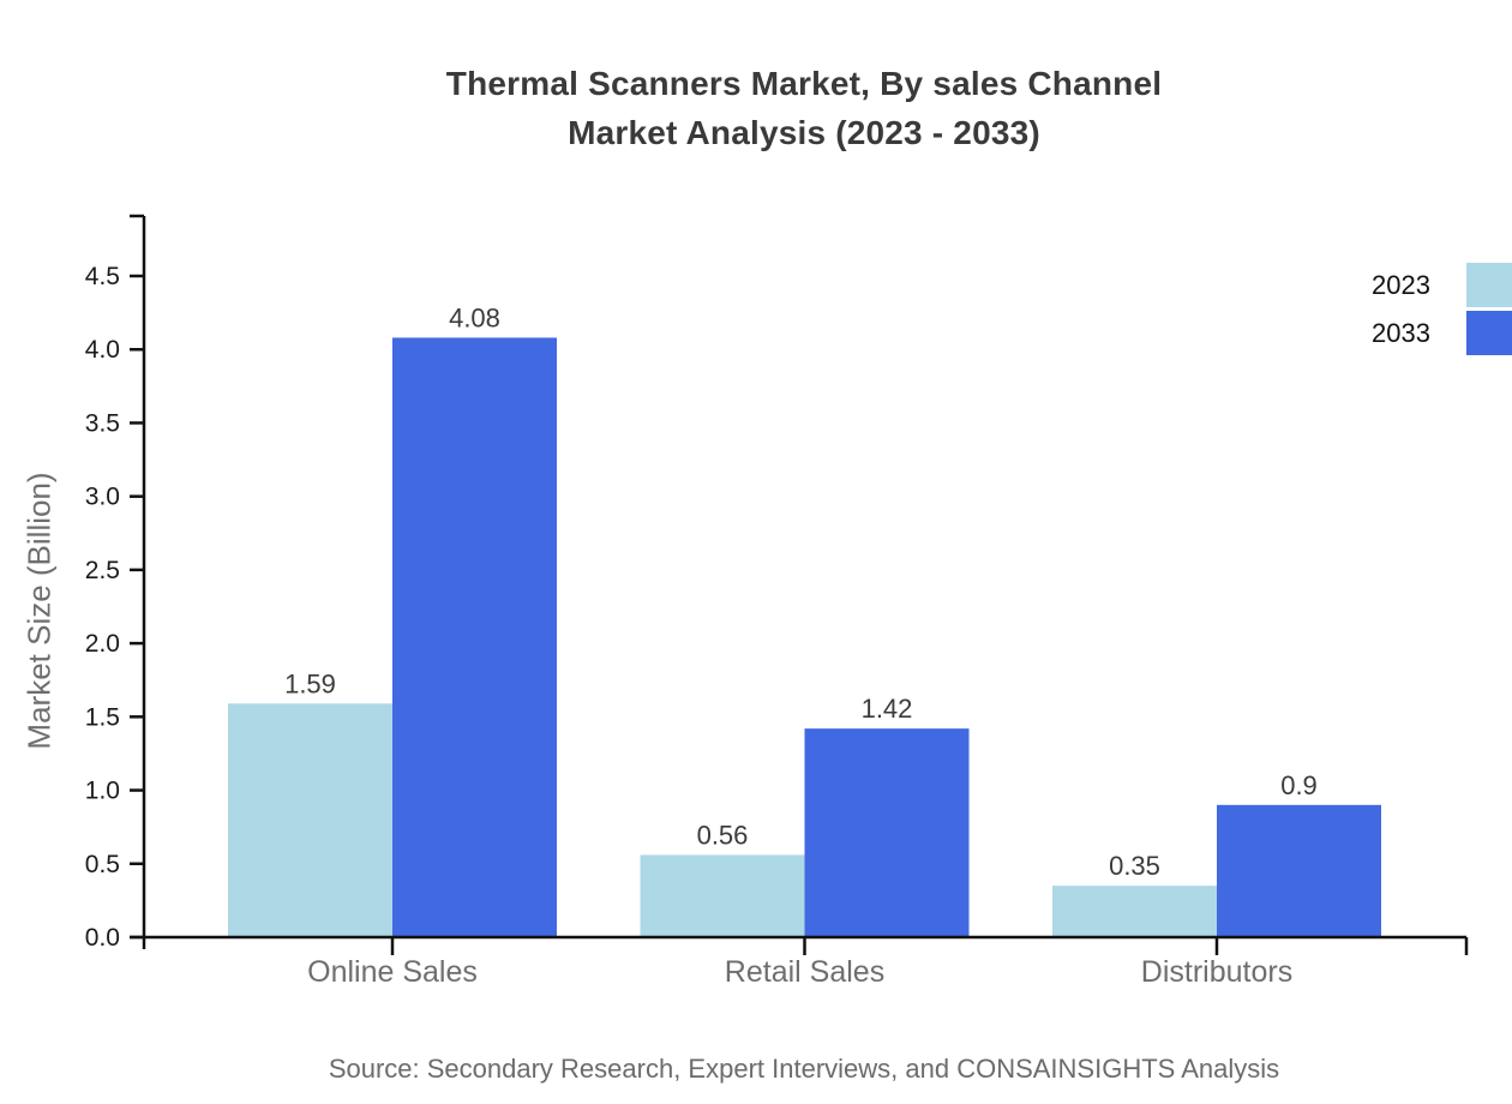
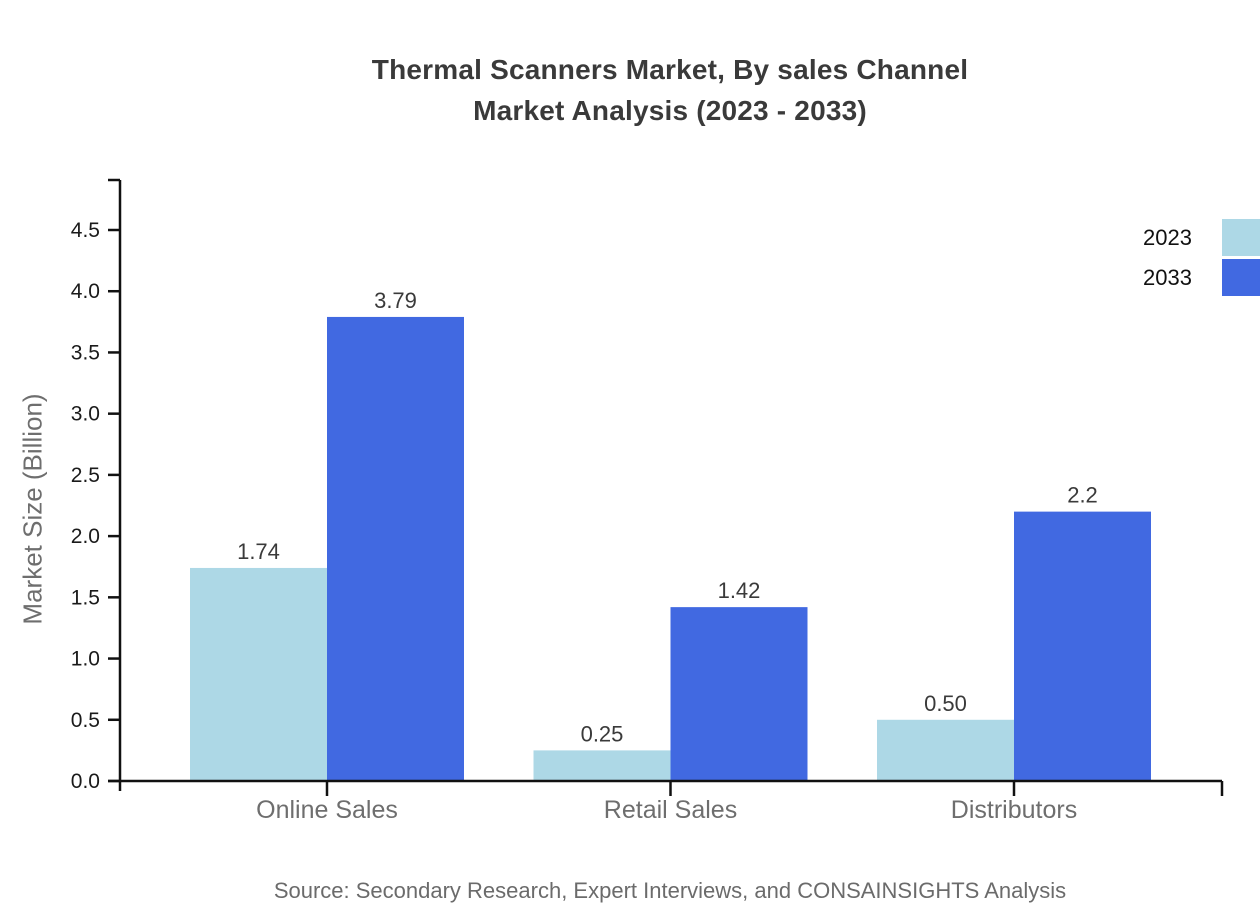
2023/Online Sales: 1.59 -> 1.74
2033/Online Sales: 4.08 -> 3.79
2023/Retail Sales: 0.56 -> 0.25
2023/Distributors: 0.35 -> 0.50
2033/Distributors: 0.9 -> 2.2
